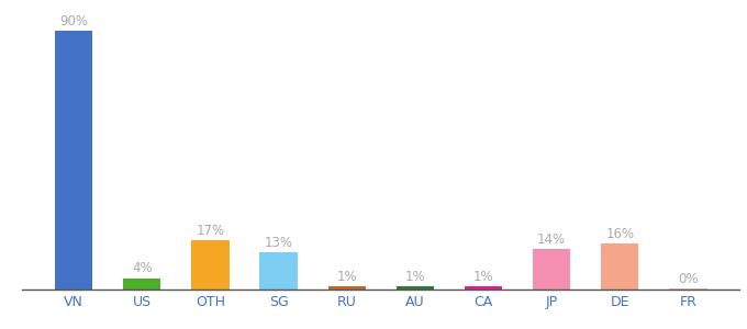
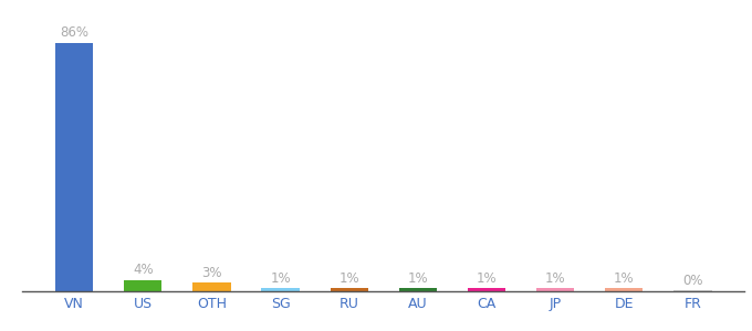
VN: 90% -> 86%
OTH: 17% -> 3%
SG: 13% -> 1%
JP: 14% -> 1%
DE: 16% -> 1%
